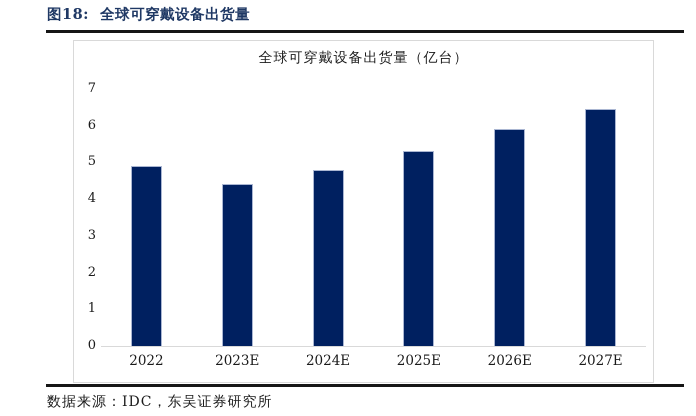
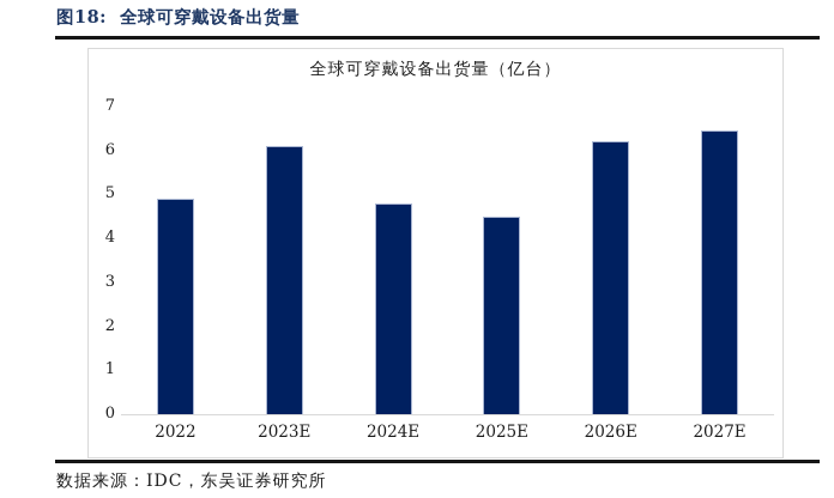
2023E: 4.4 -> 6.1
2025E: 5.3 -> 4.5
2026E: 5.9 -> 6.2
